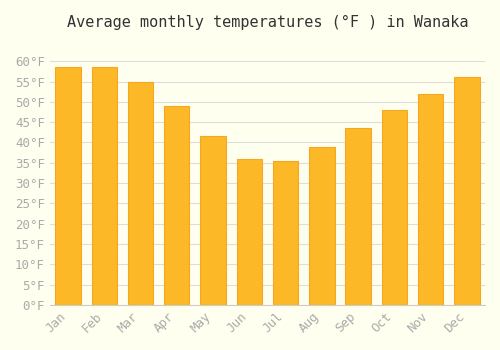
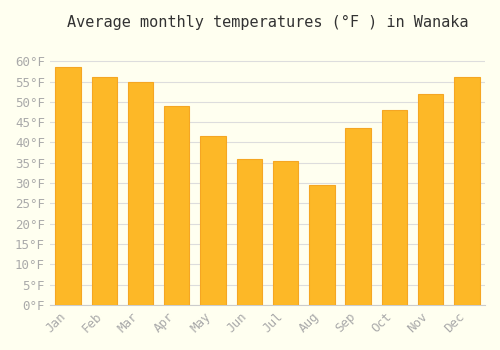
Feb: 58.5°F -> 56.0°F
Aug: 39.0°F -> 29.5°F
